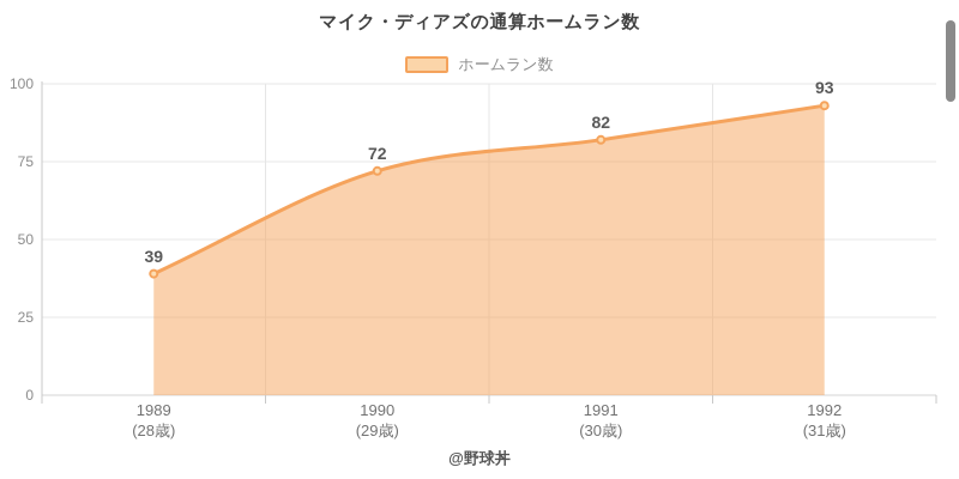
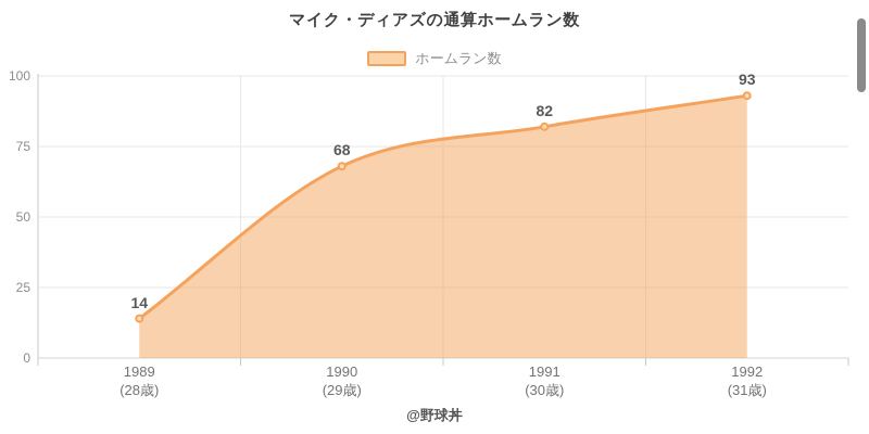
1989: 39 -> 14
1990: 72 -> 68
